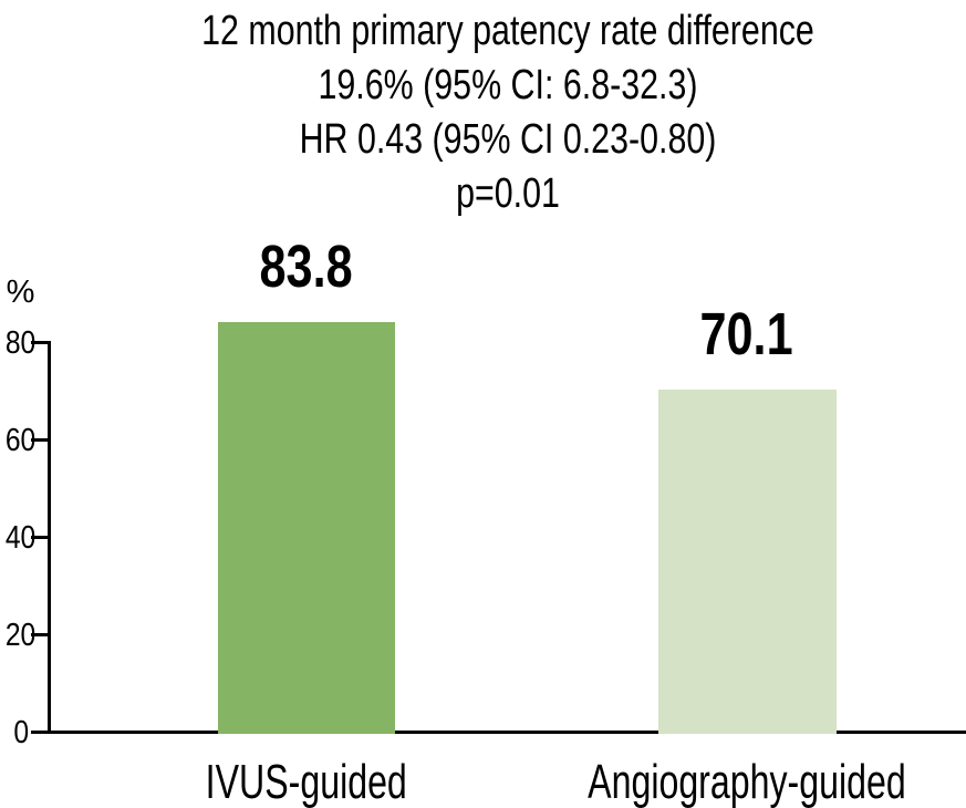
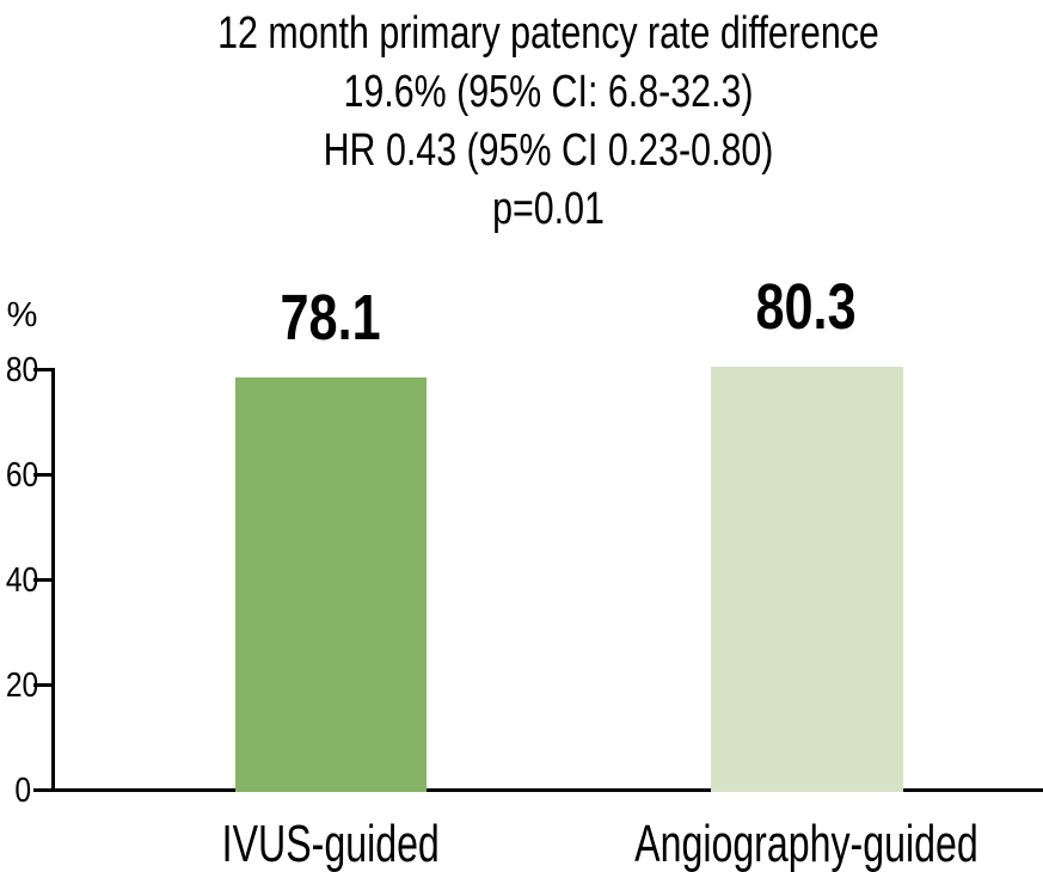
IVUS-guided: 83.8 -> 78.1
Angiography-guided: 70.1 -> 80.3
